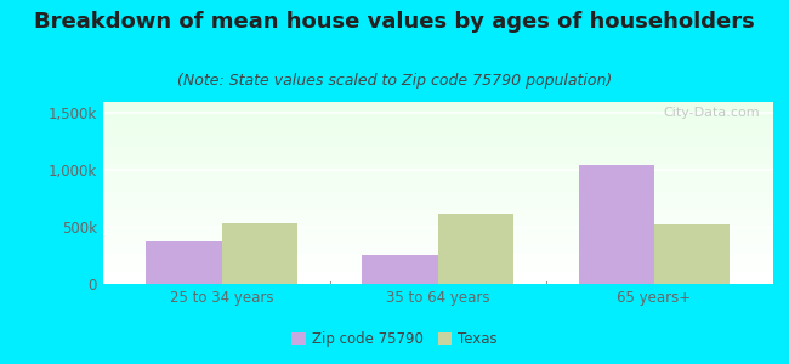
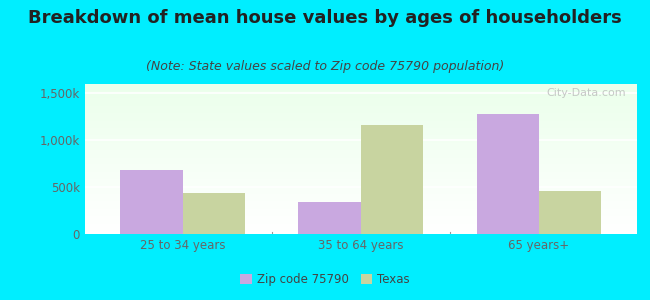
Zip code 75790/25 to 34 years: 380k -> 680k
Texas/25 to 34 years: 530k -> 440k
Zip code 75790/35 to 64 years: 260k -> 340k
Texas/35 to 64 years: 620k -> 1,160k
Zip code 75790/65 years+: 1,050k -> 1,280k
Texas/65 years+: 520k -> 460k
